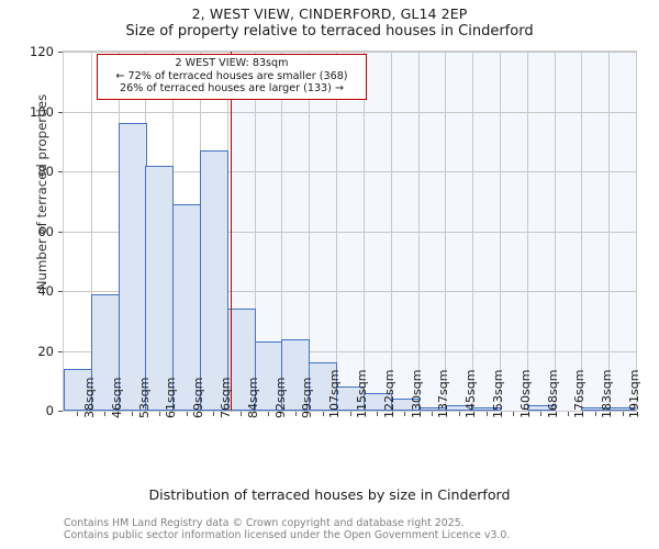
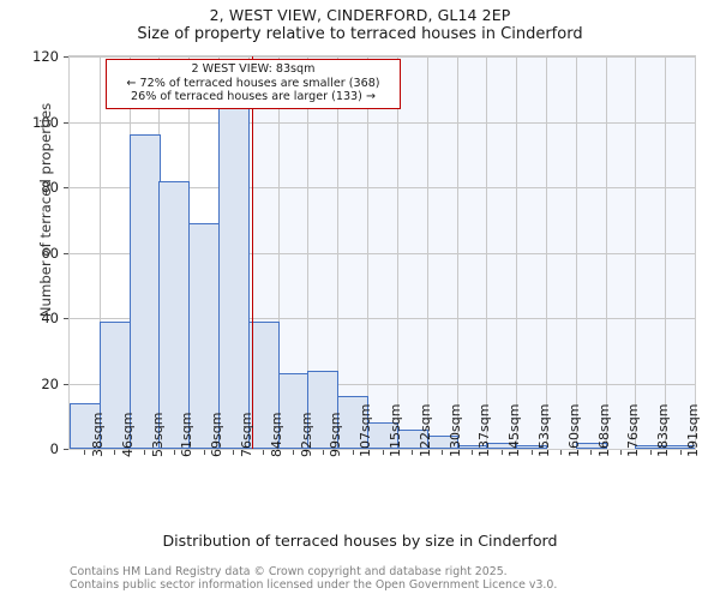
76sqm: 87 -> 114
84sqm: 34 -> 39
